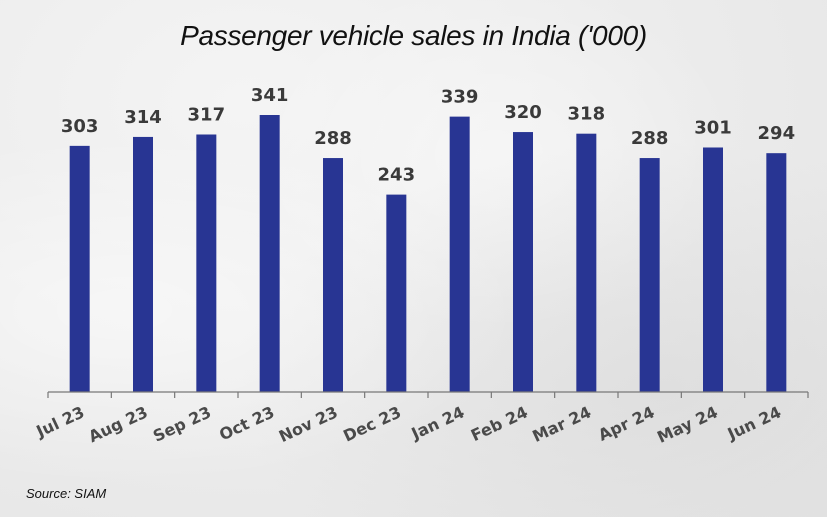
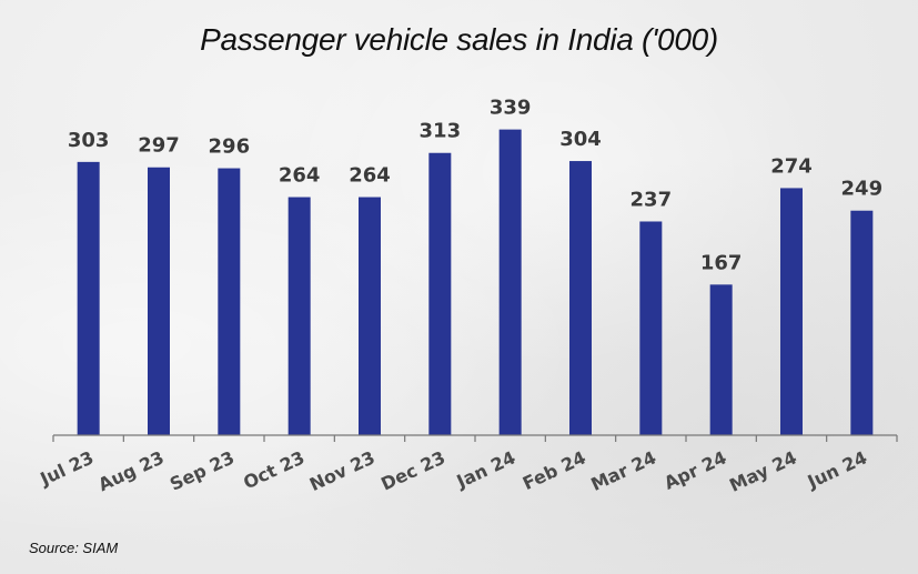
Aug 23: 314 -> 297
Sep 23: 317 -> 296
Oct 23: 341 -> 264
Nov 23: 288 -> 264
Dec 23: 243 -> 313
Feb 24: 320 -> 304
Mar 24: 318 -> 237
Apr 24: 288 -> 167
May 24: 301 -> 274
Jun 24: 294 -> 249
